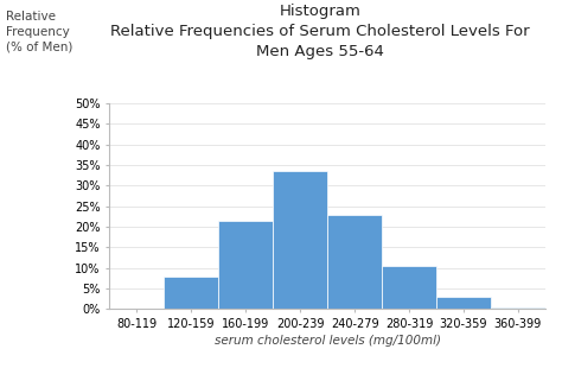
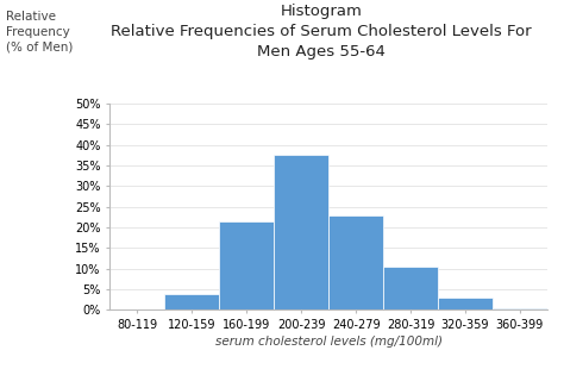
120-159: 8.0% -> 4.0%
200-239: 33.5% -> 37.5%
